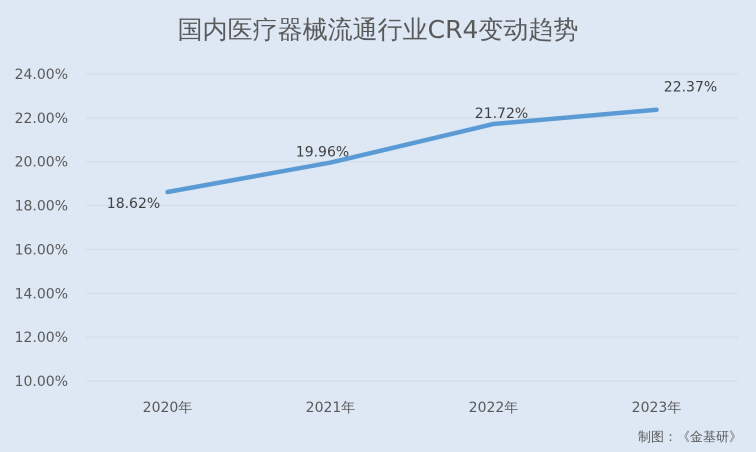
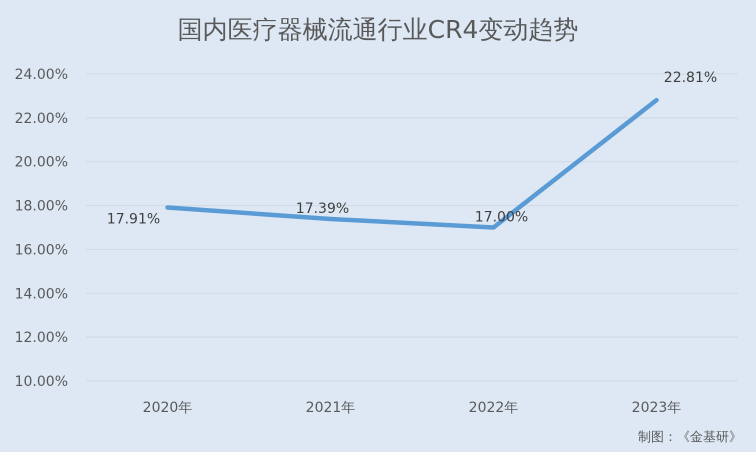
2020年: 18.62% -> 17.91%
2021年: 19.96% -> 17.39%
2022年: 21.72% -> 17.00%
2023年: 22.37% -> 22.81%
